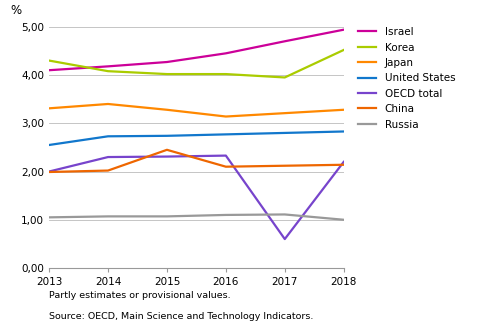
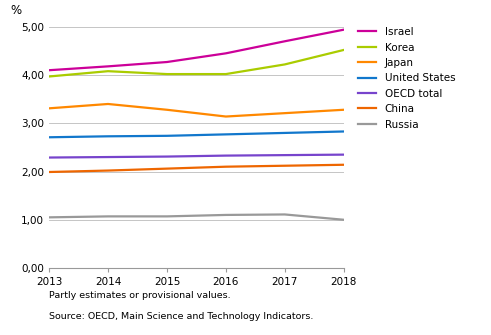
Korea/2013: 4,30 -> 3,97
United States/2013: 2,55 -> 2,71
OECD total/2013: 2,00 -> 2,29
China/2015: 2,45 -> 2,06
Korea/2017: 3,95 -> 4,22
OECD total/2017: 0,60 -> 2,34
OECD total/2018: 2,20 -> 2,35
